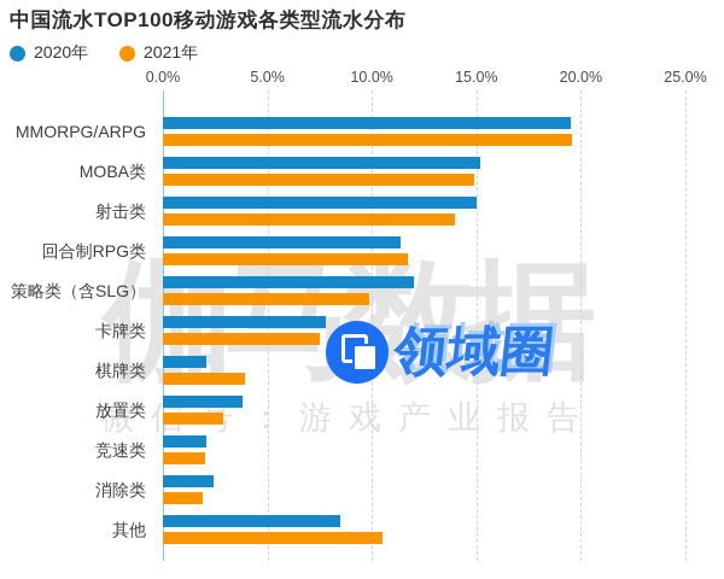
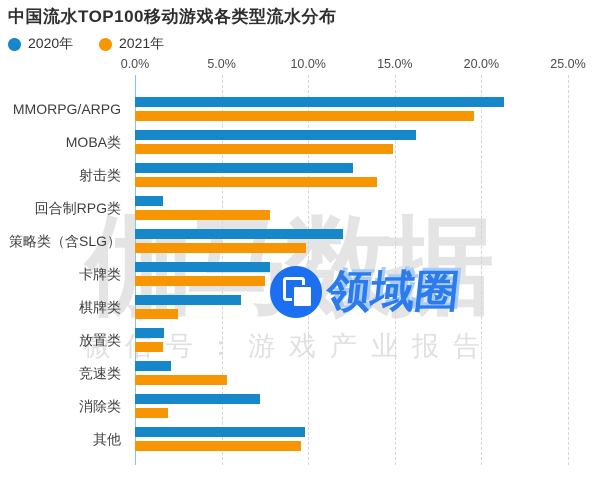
2020年/MMORPG/ARPG: 19.5% -> 21.3%
2020年/MOBA类: 15.2% -> 16.2%
2020年/射击类: 15.0% -> 12.6%
2020年/回合制RPG类: 11.4% -> 1.6%
2021年/回合制RPG类: 11.7% -> 7.8%
2020年/棋牌类: 2.1% -> 6.1%
2021年/棋牌类: 3.9% -> 2.5%
2020年/放置类: 3.8% -> 1.7%
2021年/放置类: 2.9% -> 1.6%
2021年/竞速类: 2.0% -> 5.3%
2020年/消除类: 2.4% -> 7.2%
2020年/其他: 8.5% -> 9.8%
2021年/其他: 10.5% -> 9.6%
